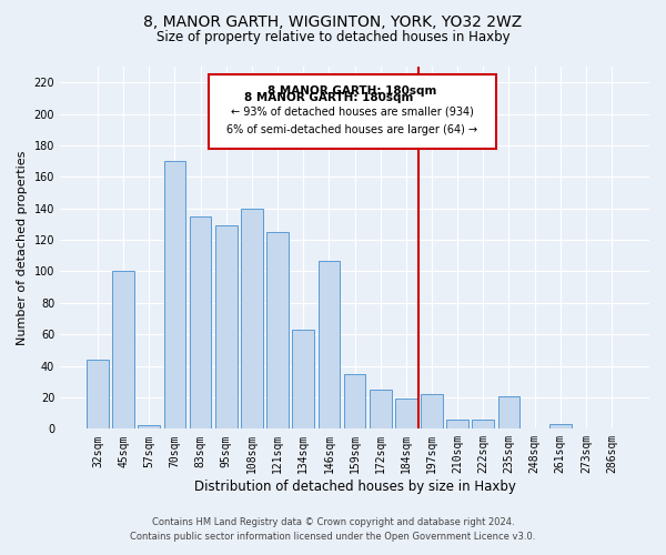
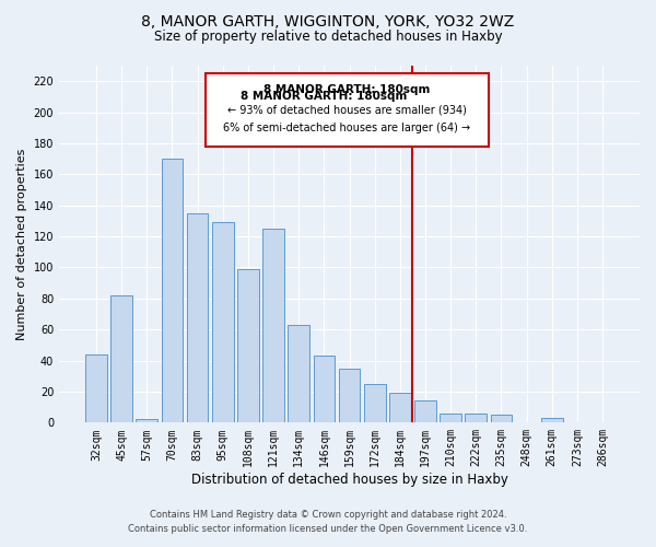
45sqm: 100 -> 82
108sqm: 140 -> 99
146sqm: 107 -> 43
197sqm: 22 -> 14
235sqm: 21 -> 5
